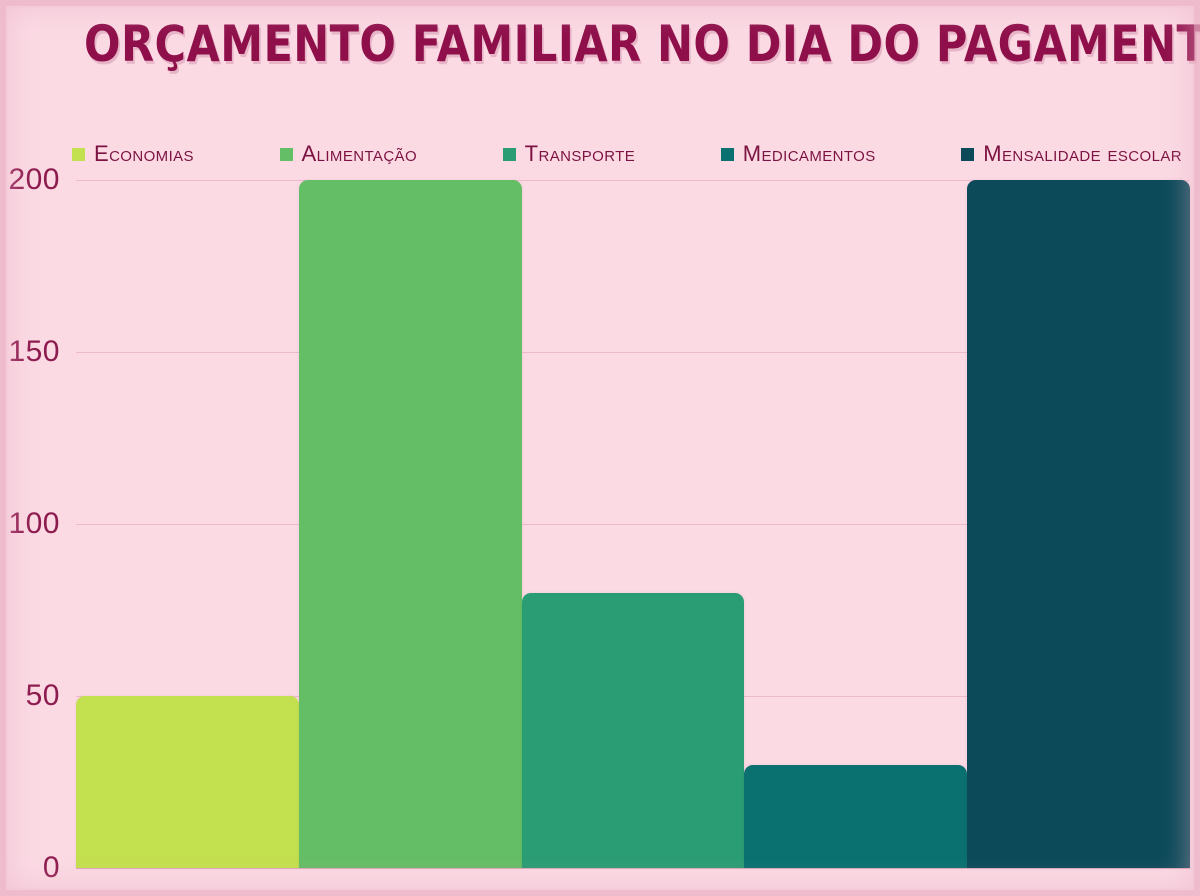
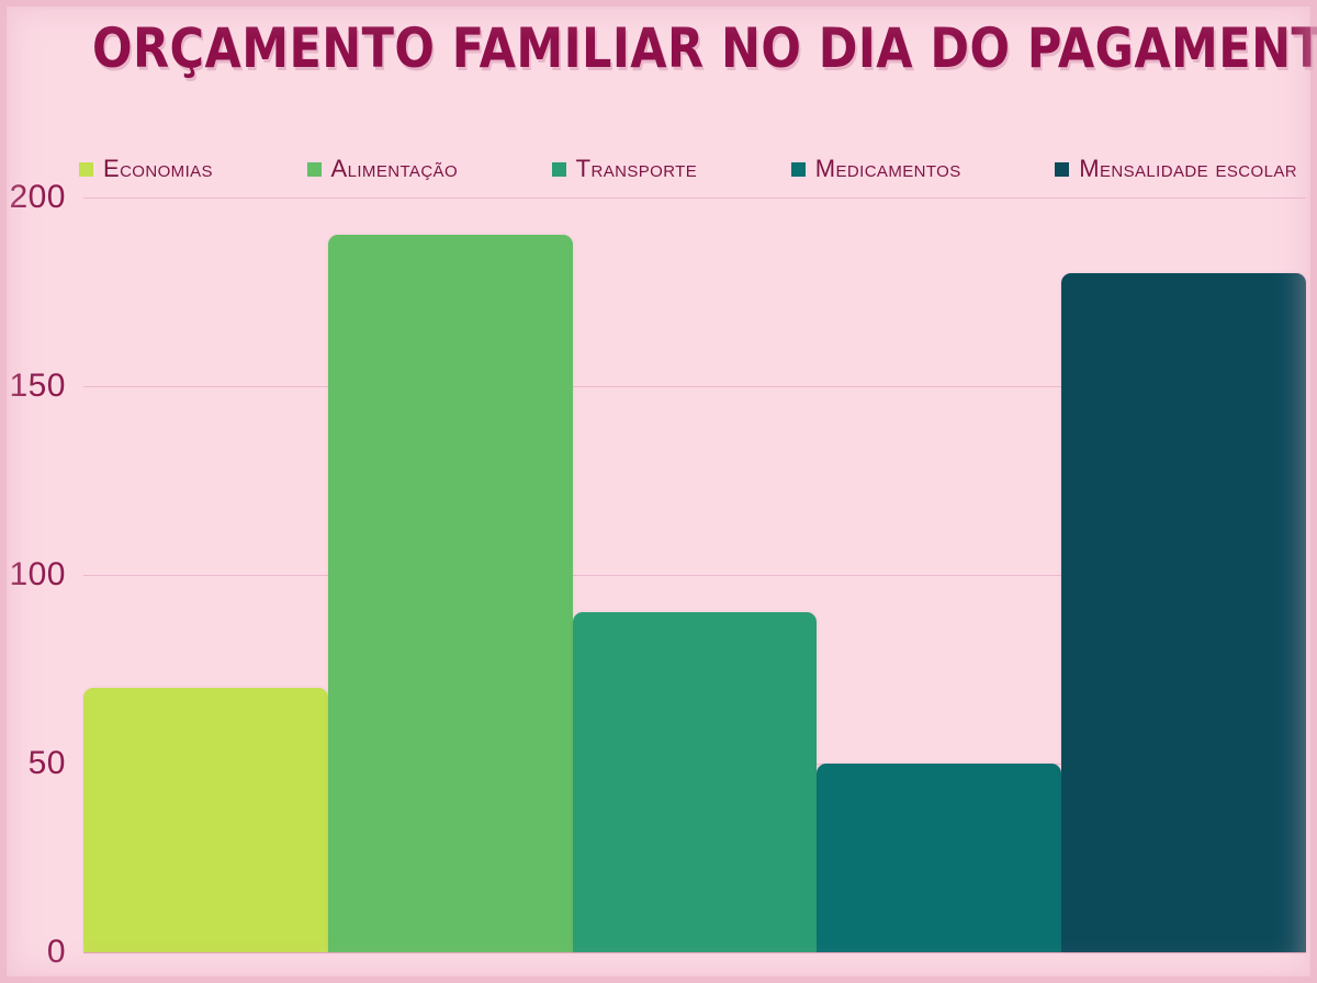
Economias: 50 -> 70
Alimentação: 200 -> 190
Transporte: 80 -> 90
Medicamentos: 30 -> 50
Mensalidade Escolar: 200 -> 180
